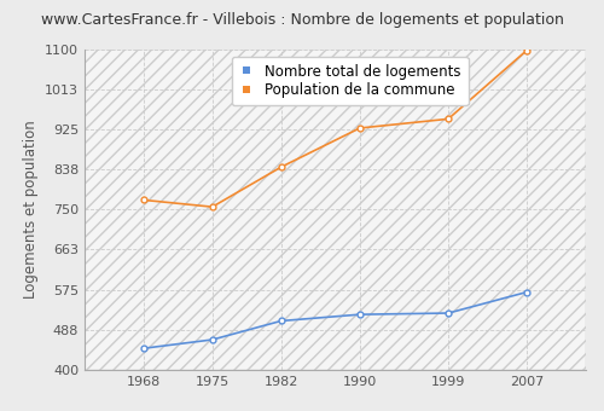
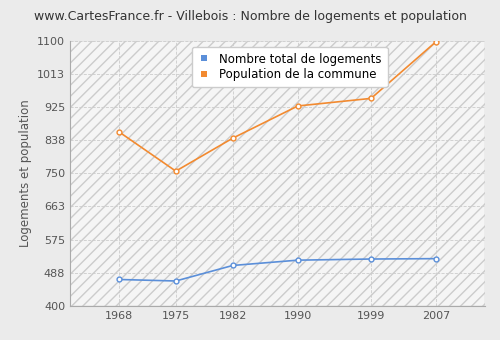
Nombre total de logements/1968: 447 -> 470
Population de la commune/1968: 771 -> 860
Nombre total de logements/2007: 570 -> 525
